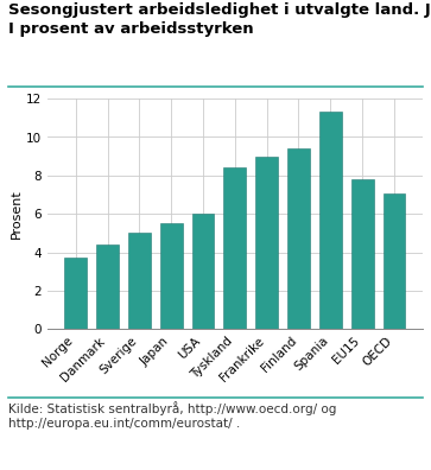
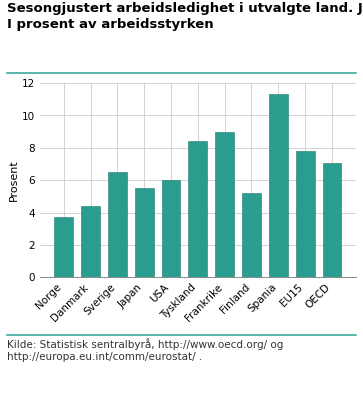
Sverige: 5.0 -> 6.5
Finland: 9.4 -> 5.2
